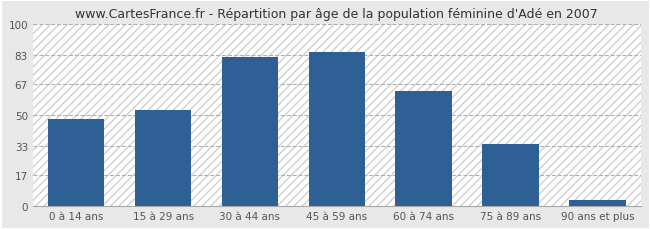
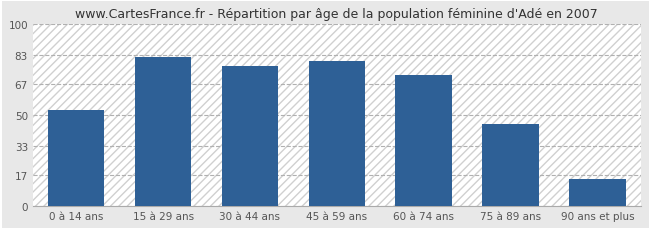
0 à 14 ans: 48 -> 53
15 à 29 ans: 53 -> 82
30 à 44 ans: 82 -> 77
45 à 59 ans: 85 -> 80
60 à 74 ans: 63 -> 72
75 à 89 ans: 34 -> 45
90 ans et plus: 3 -> 15
